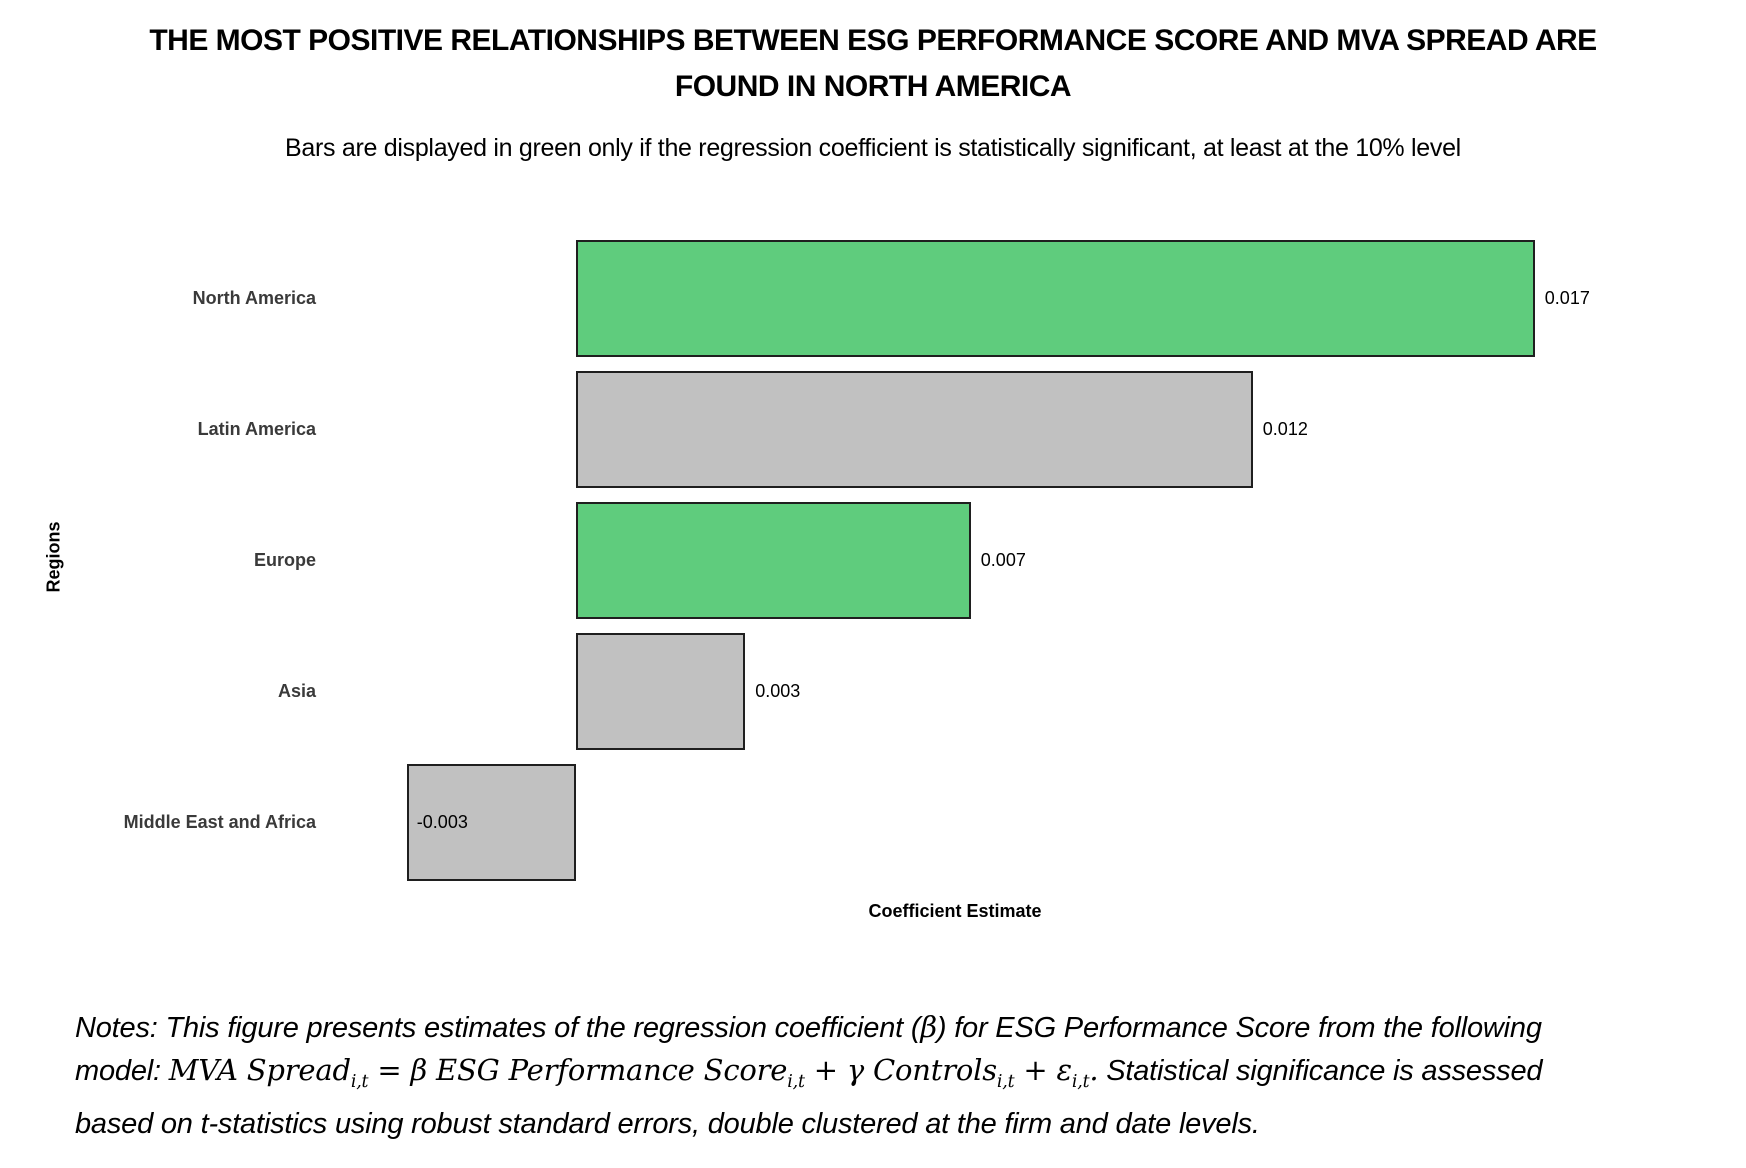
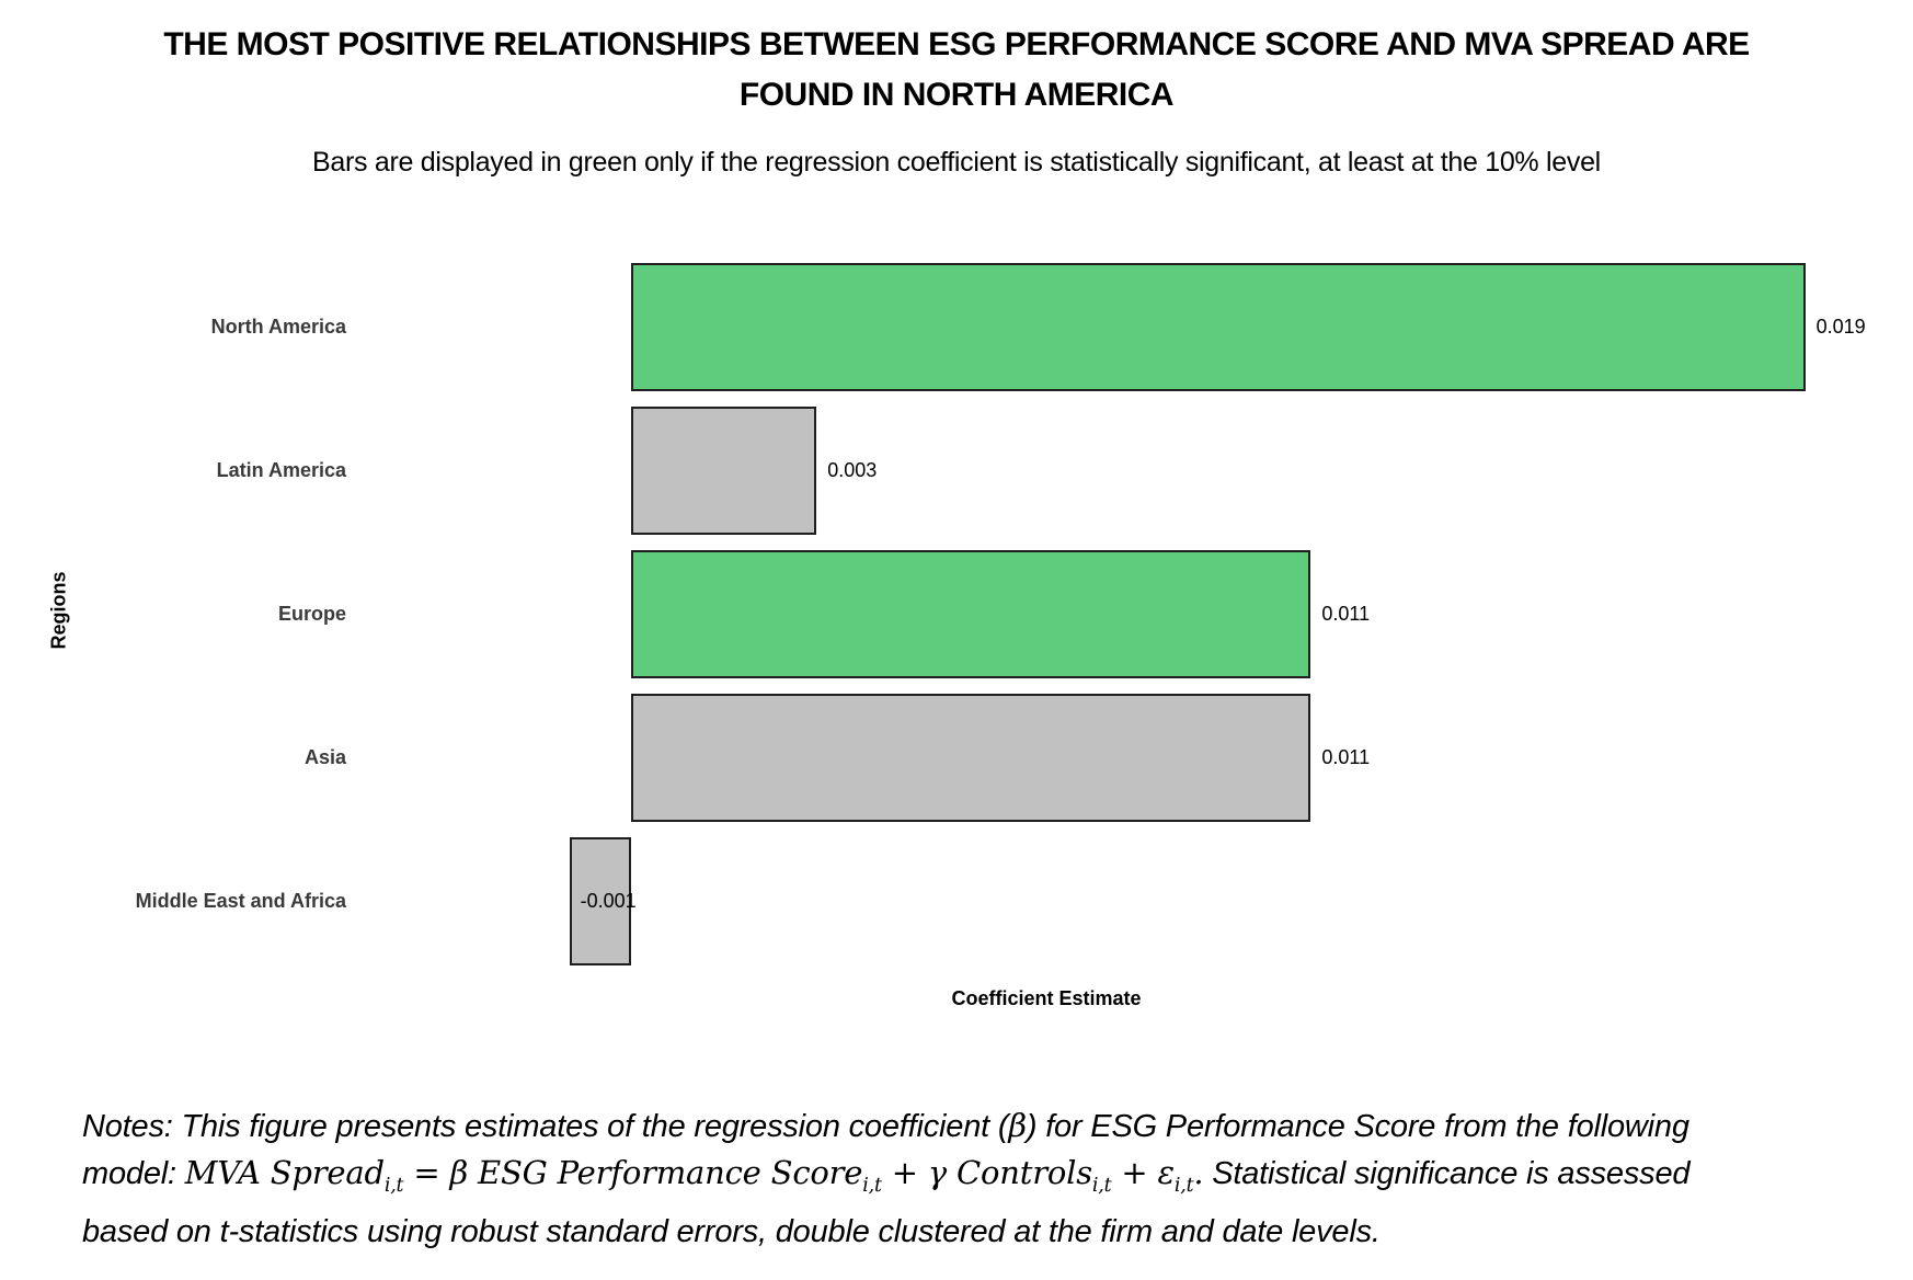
North America: 0.017 -> 0.019
Latin America: 0.012 -> 0.003
Europe: 0.007 -> 0.011
Asia: 0.003 -> 0.011
Middle East and Africa: -0.003 -> -0.001
